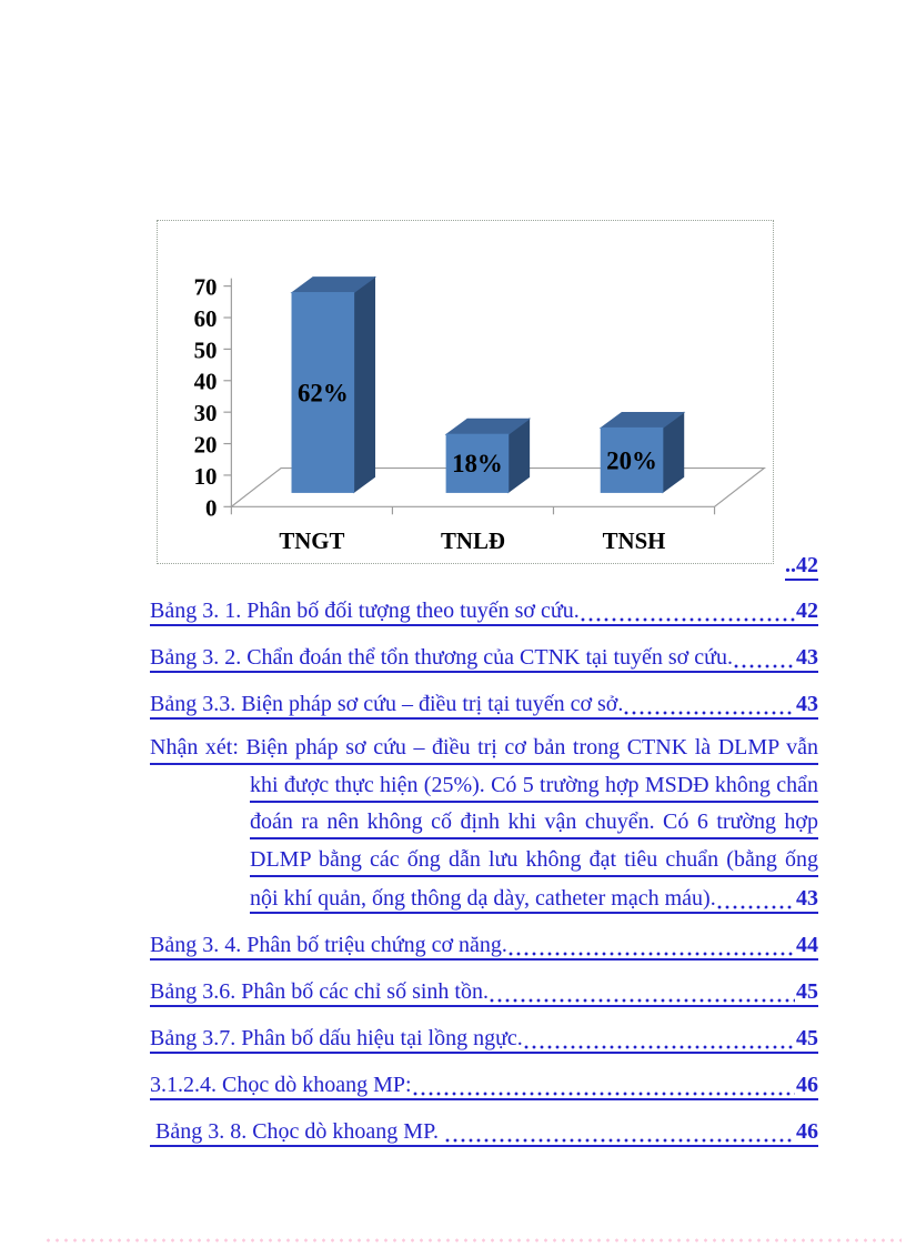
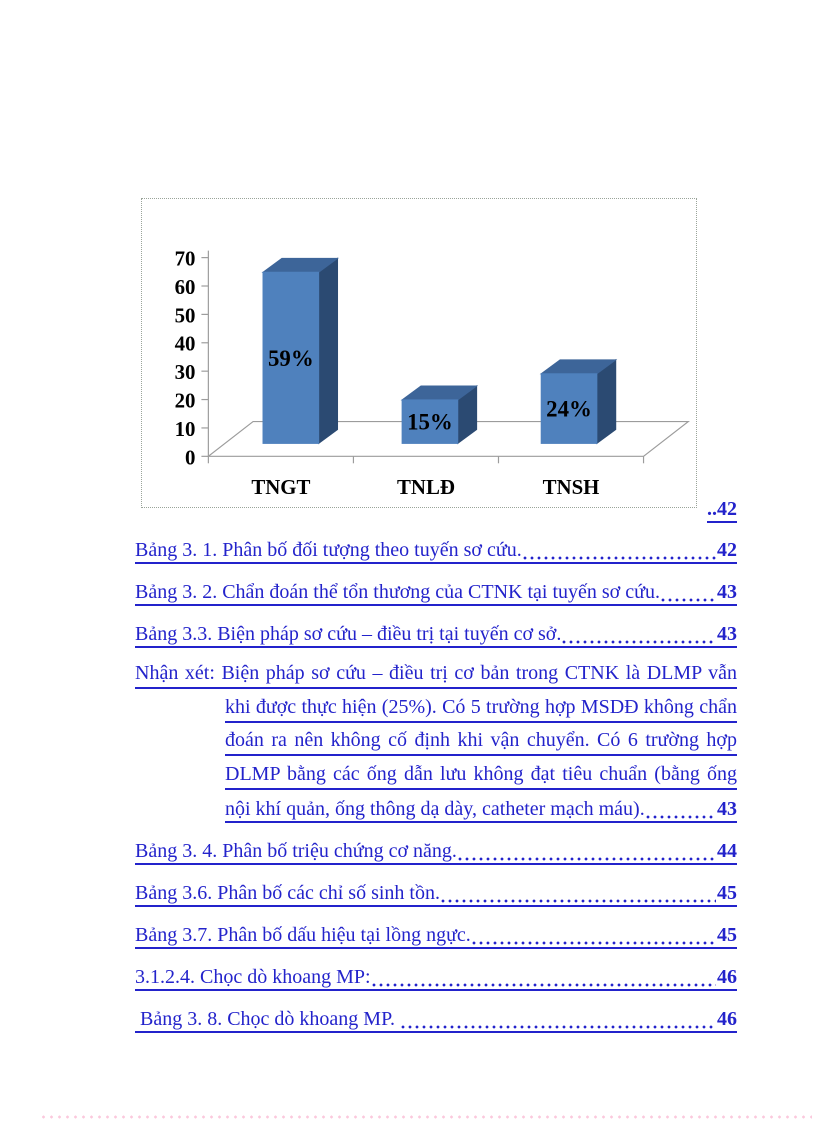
TNGT: 62% -> 59%
TNLĐ: 18% -> 15%
TNSH: 20% -> 24%
